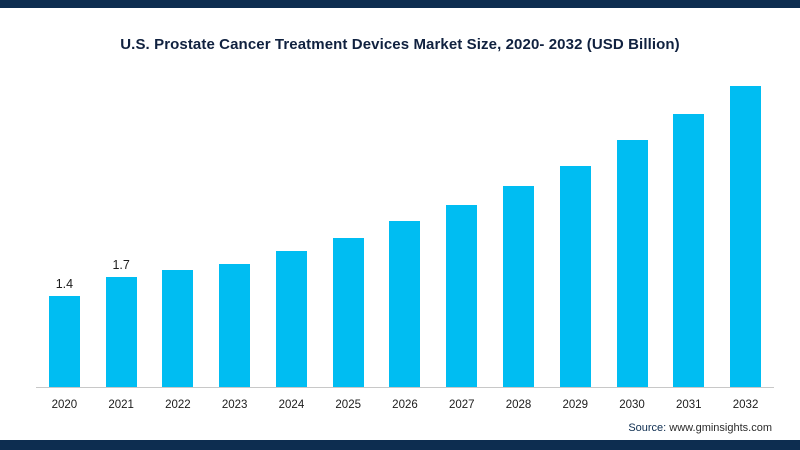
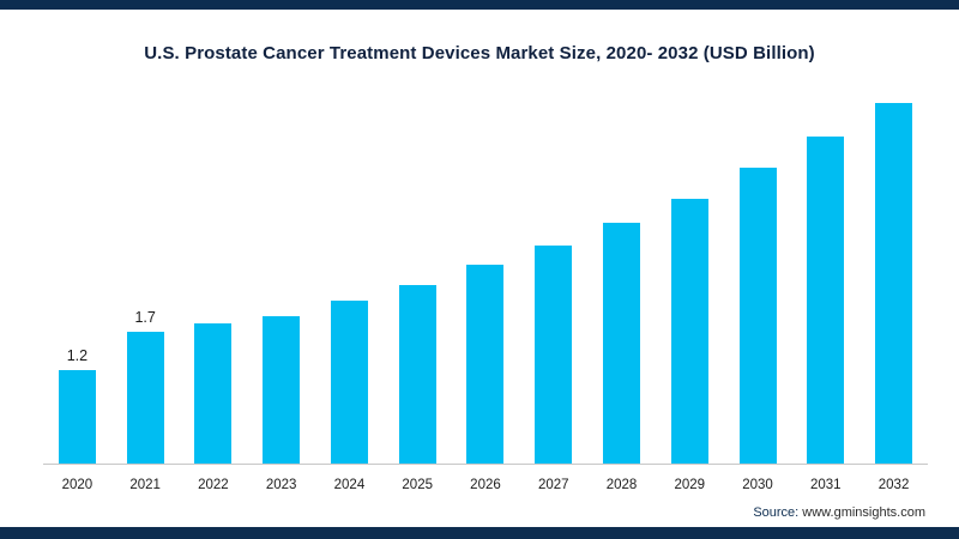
2020: 1.4 -> 1.2
